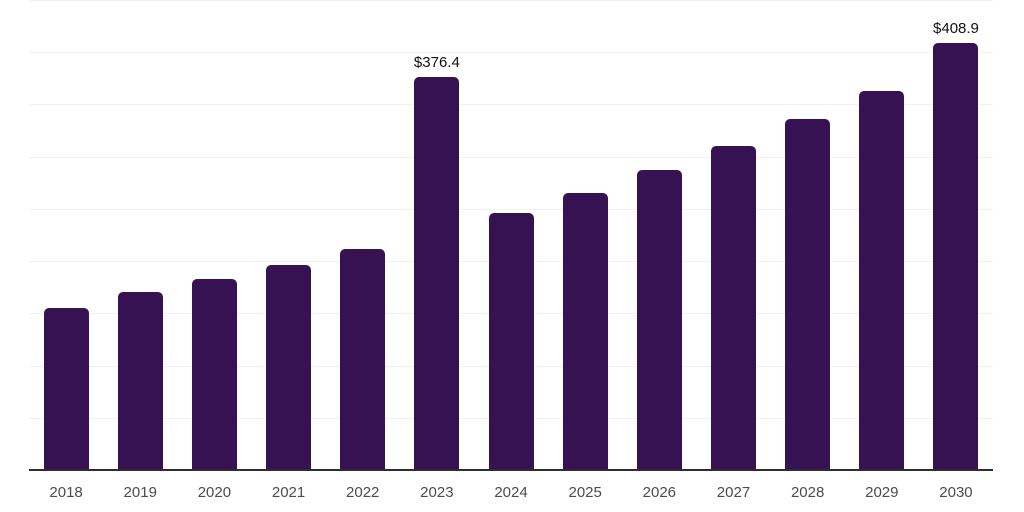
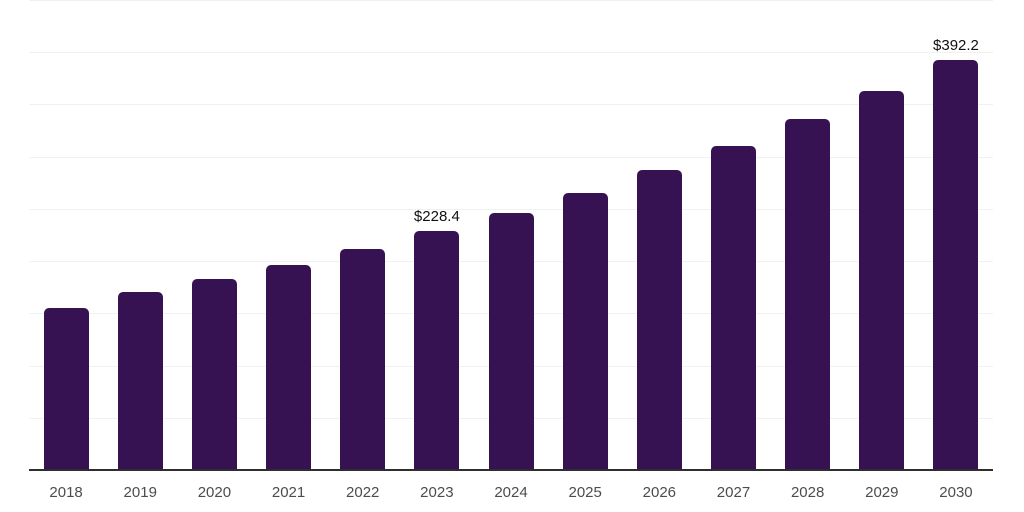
2023: $376.4 -> $228.4
2030: $408.9 -> $392.2
